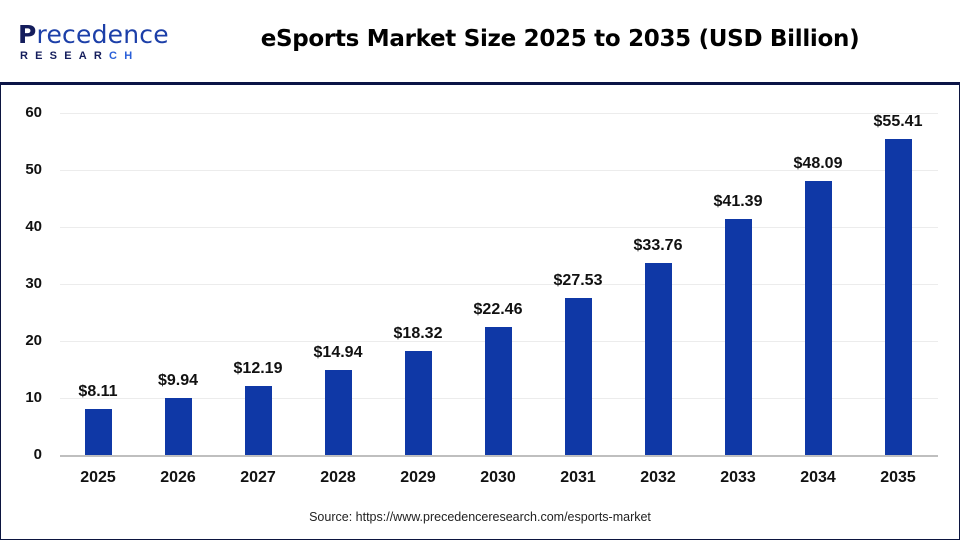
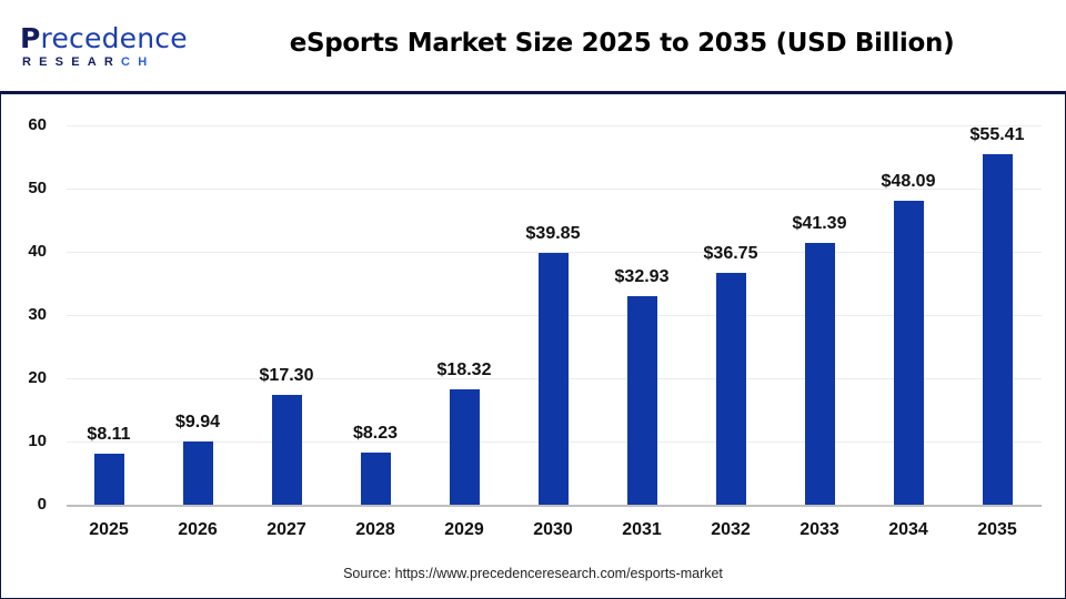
2027: $12.19 -> $17.30
2028: $14.94 -> $8.23
2030: $22.46 -> $39.85
2031: $27.53 -> $32.93
2032: $33.76 -> $36.75
